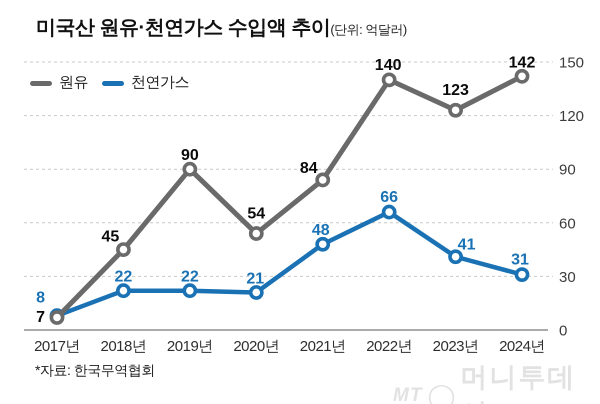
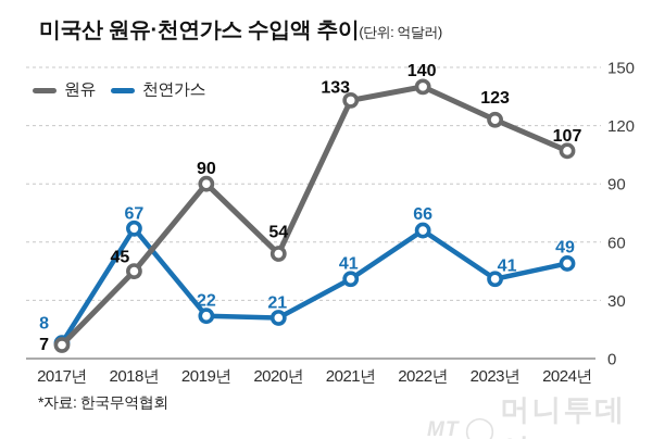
천연가스/2018년: 22 -> 67
원유/2021년: 84 -> 133
천연가스/2021년: 48 -> 41
원유/2024년: 142 -> 107
천연가스/2024년: 31 -> 49
